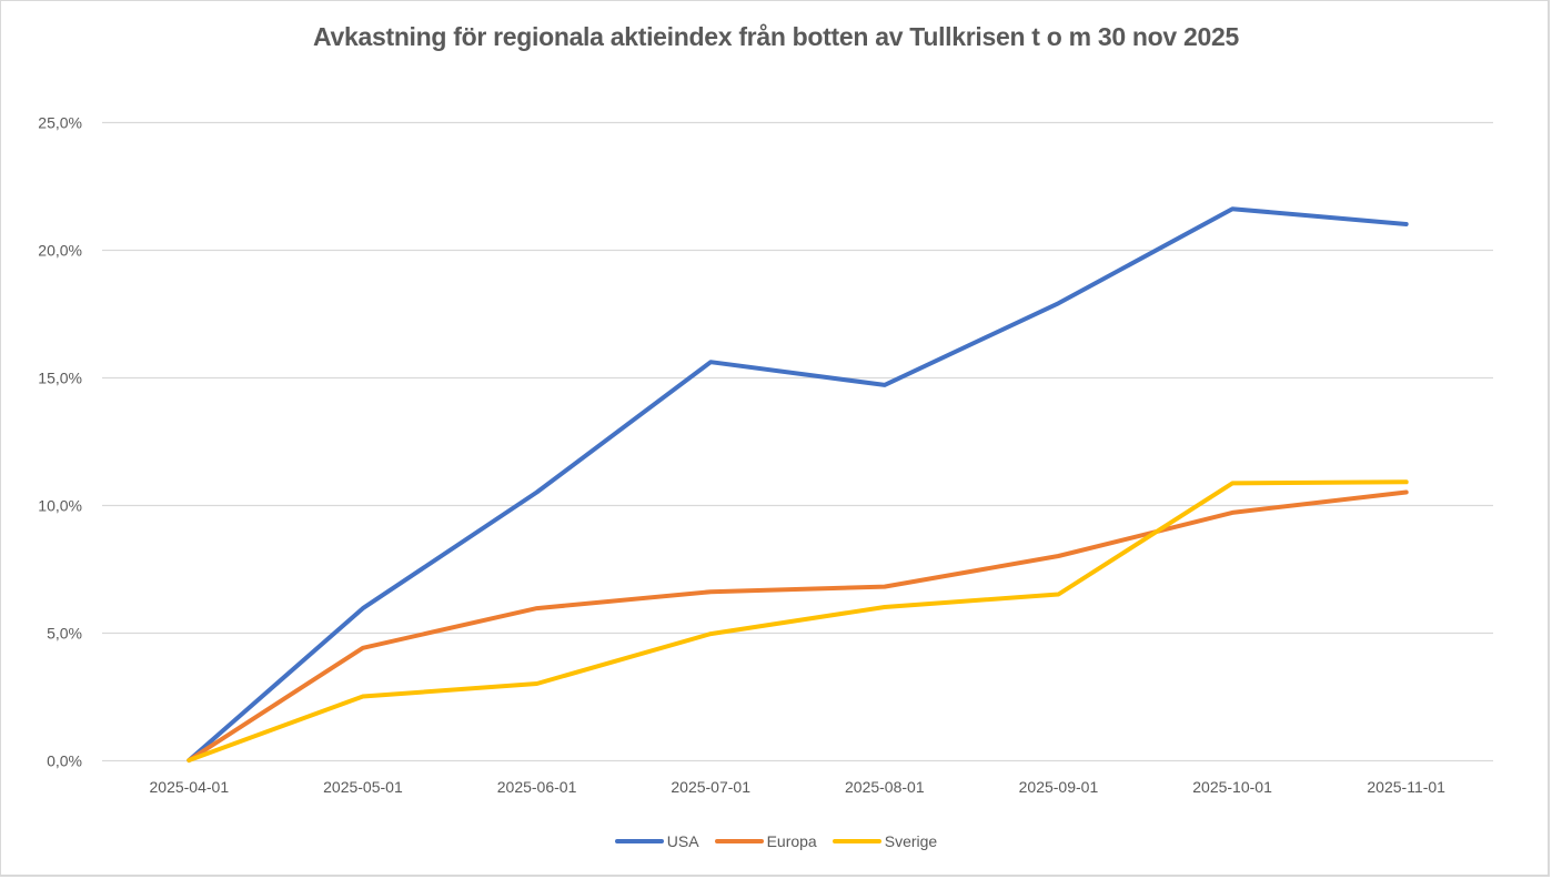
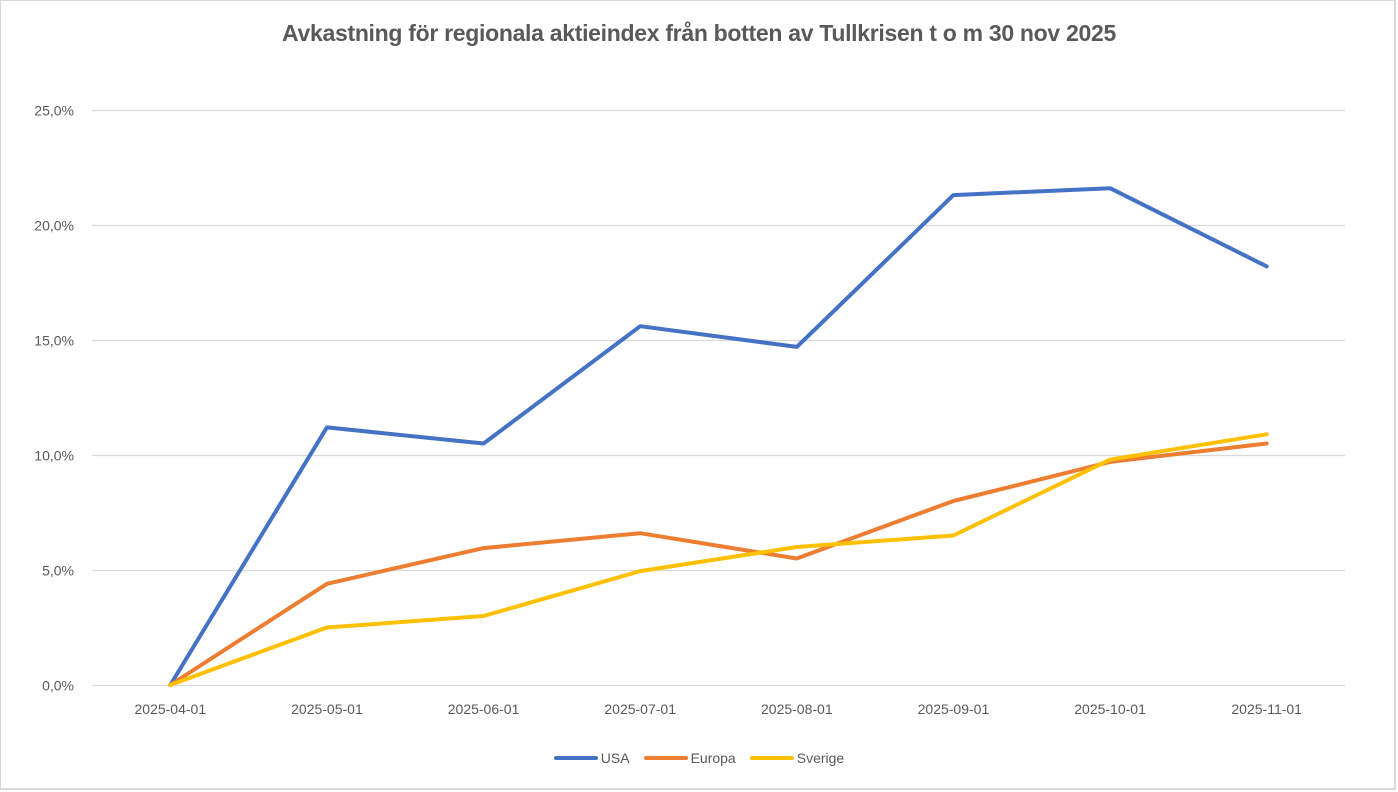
USA/2025-05-01: 6,0% -> 11,2%
Europa/2025-08-01: 6,8% -> 5,5%
USA/2025-09-01: 17,9% -> 21,3%
Sverige/2025-10-01: 10,8% -> 9,8%
USA/2025-11-01: 21,0% -> 18,2%
